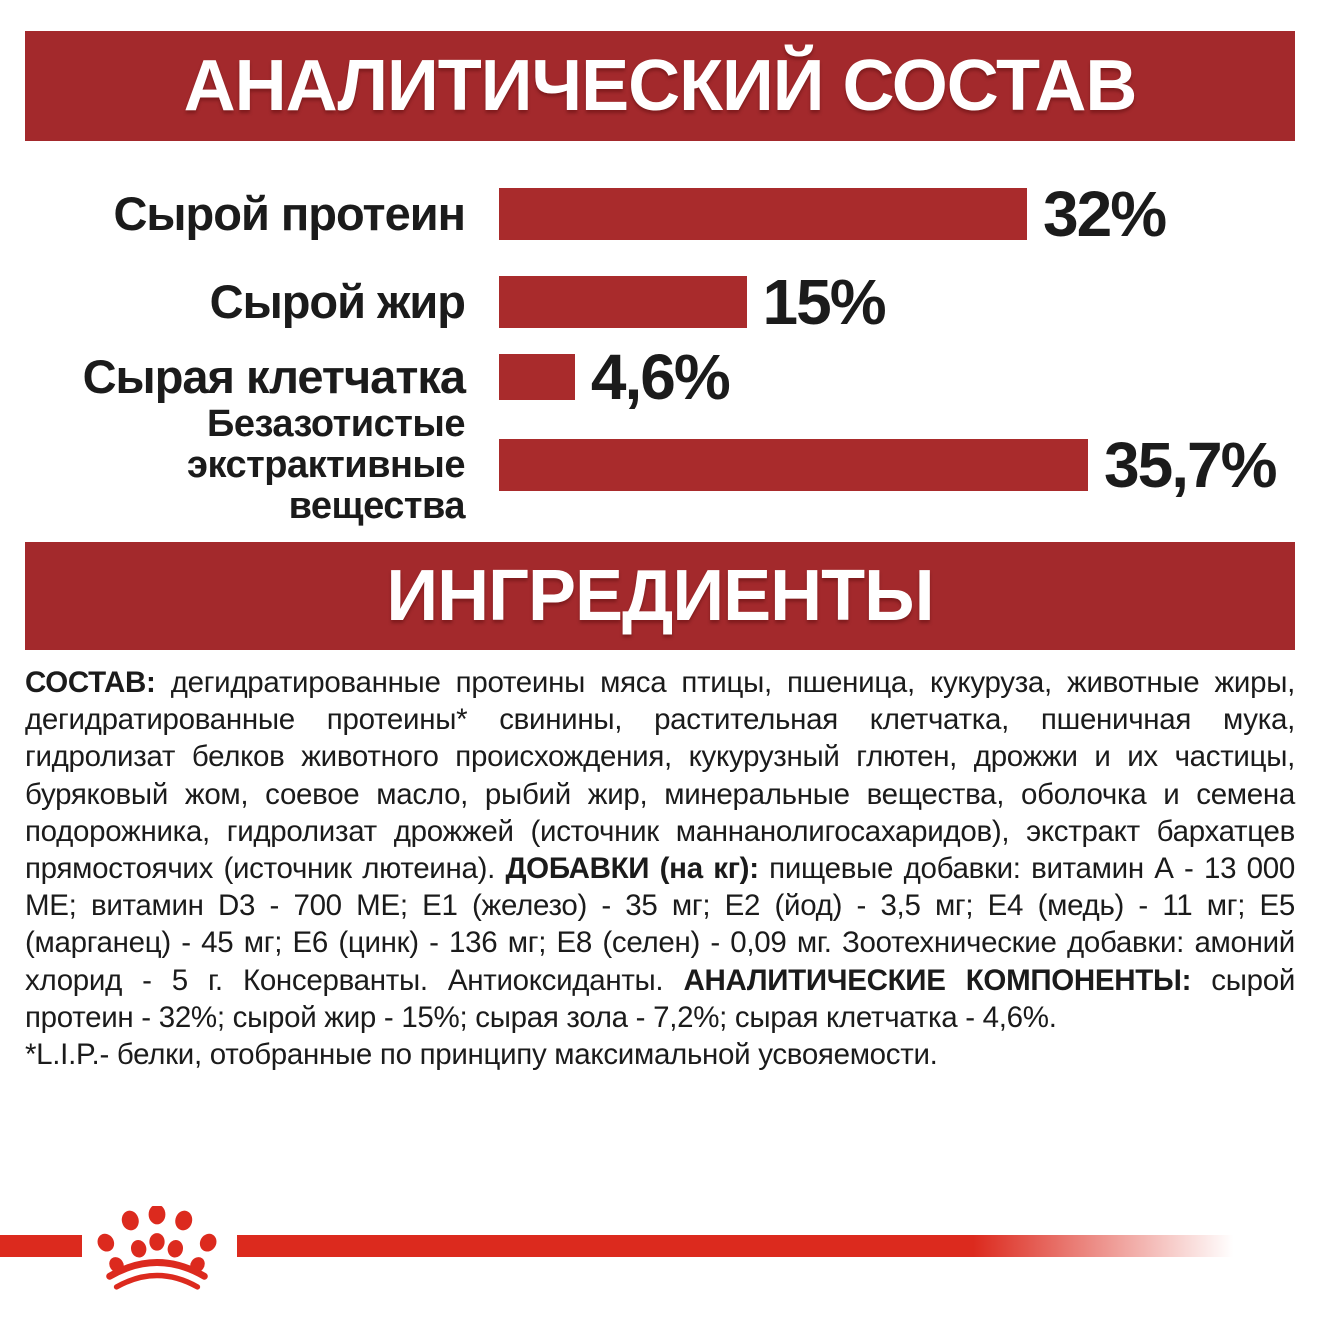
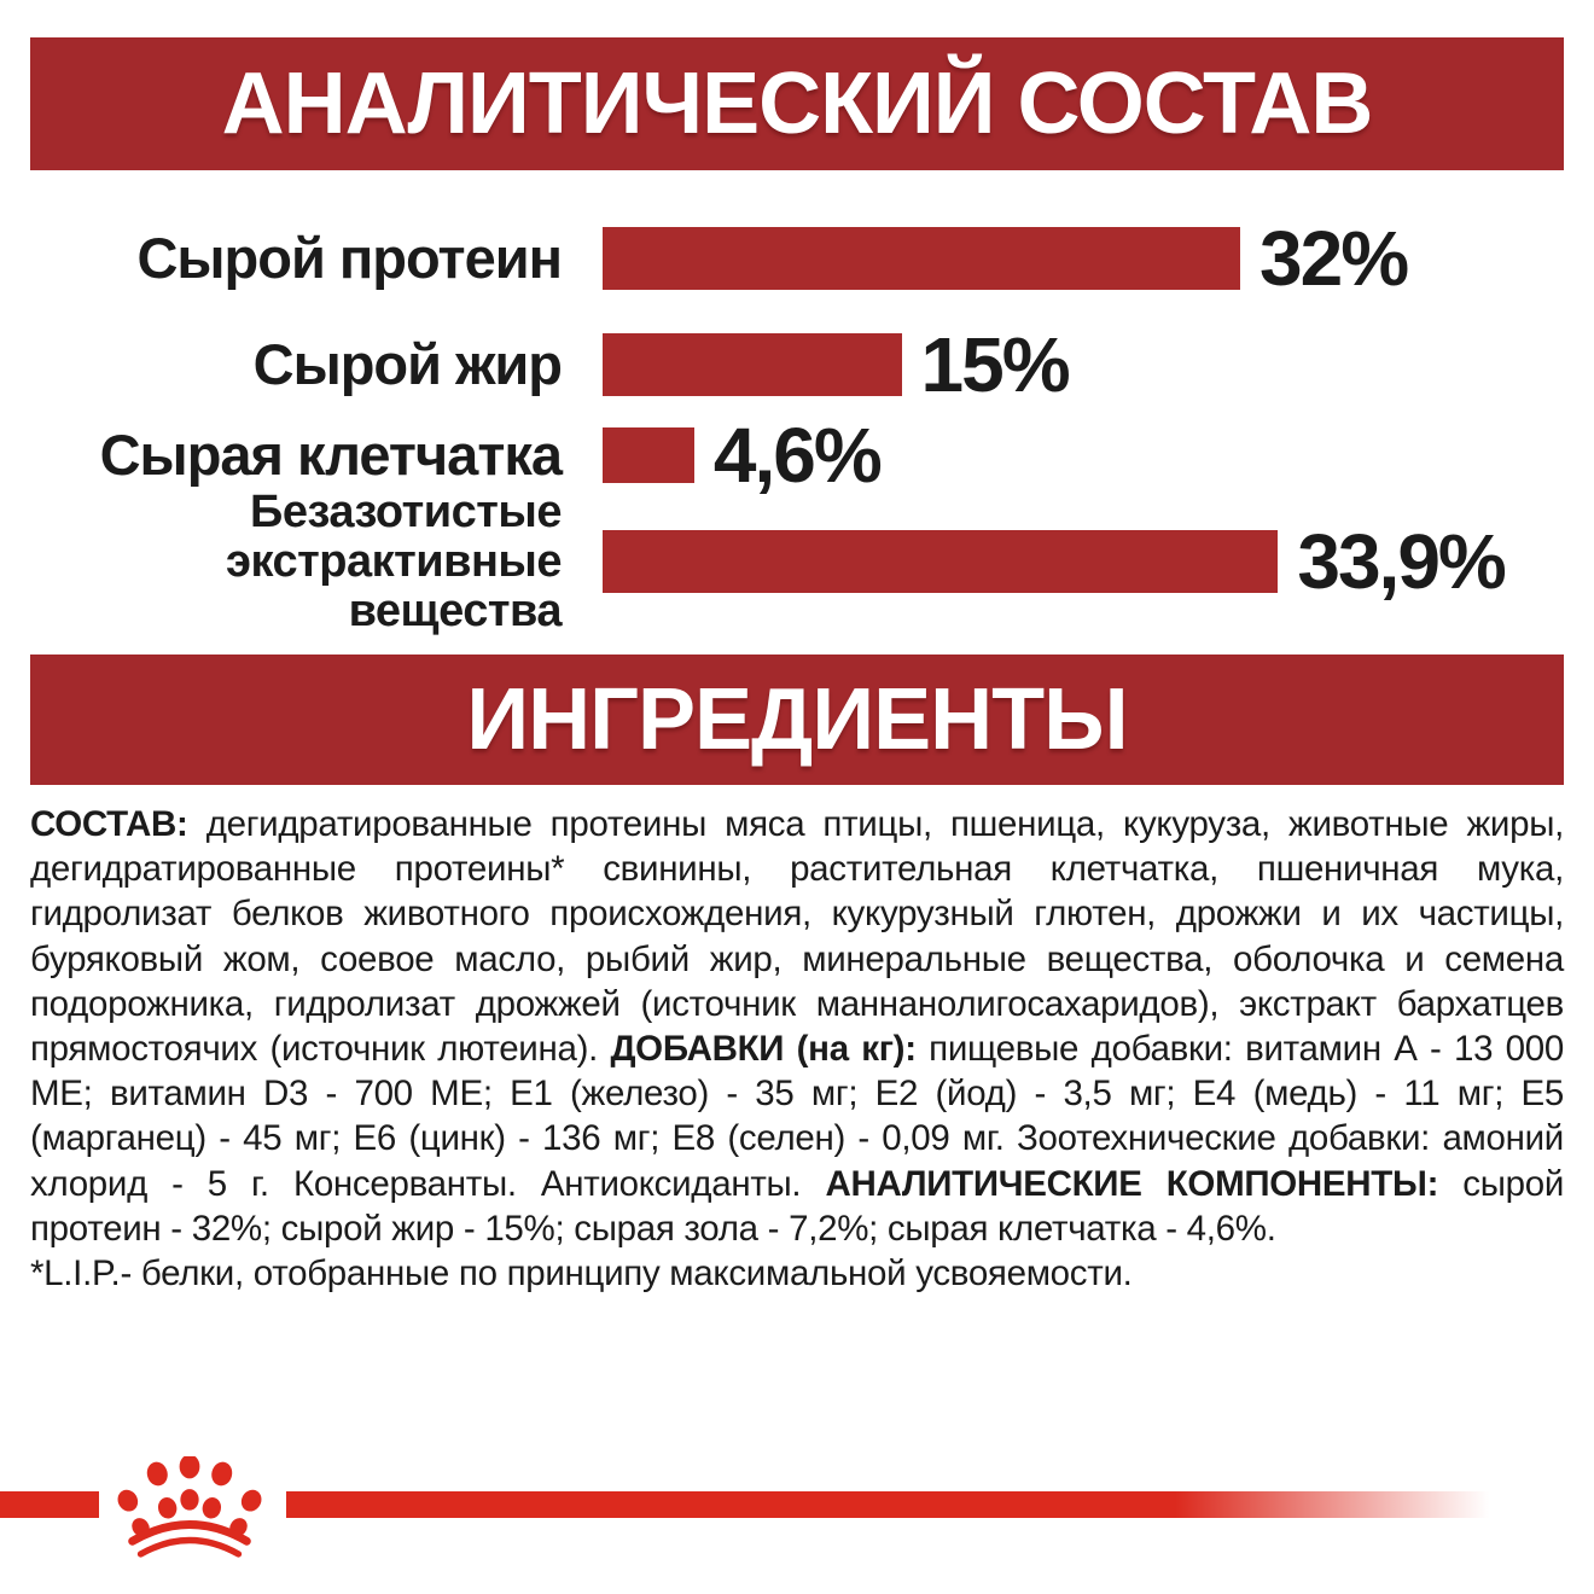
Безазотистые экстрактивные вещества: 35,7% -> 33,9%
